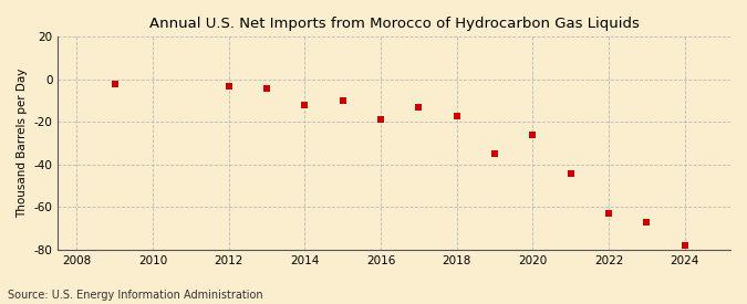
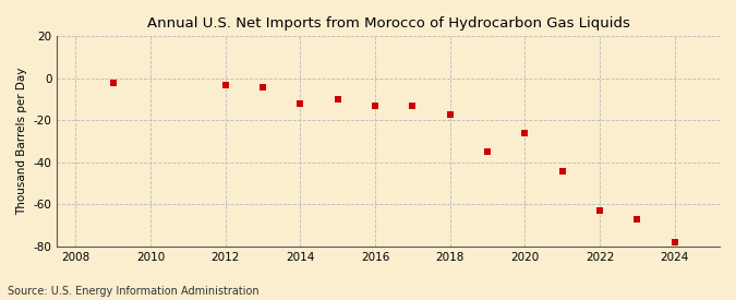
2016: -19 -> -13
